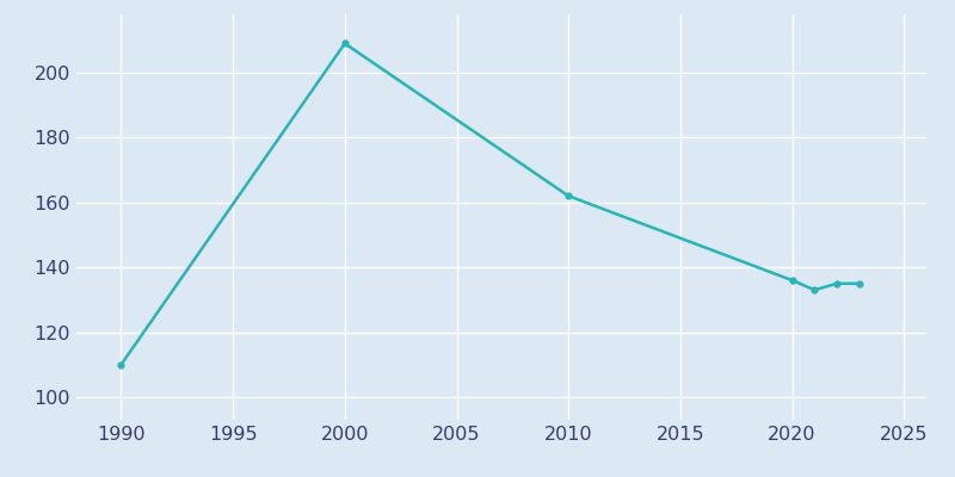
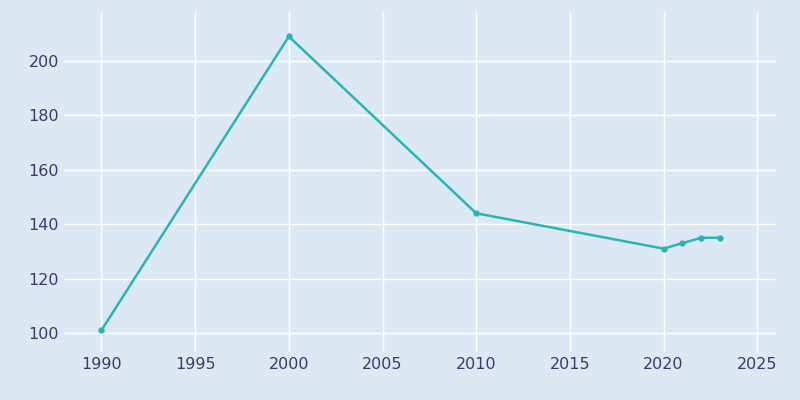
1990: 110 -> 101
2010: 162 -> 144
2020: 136 -> 131
